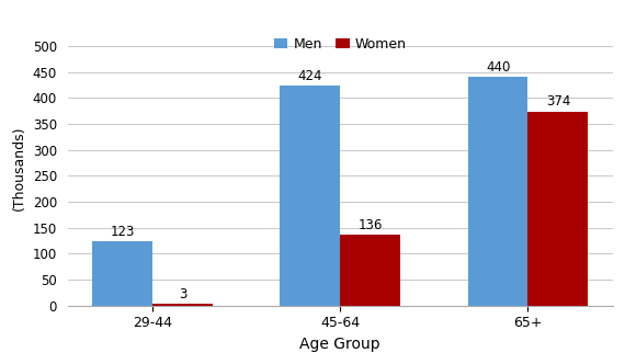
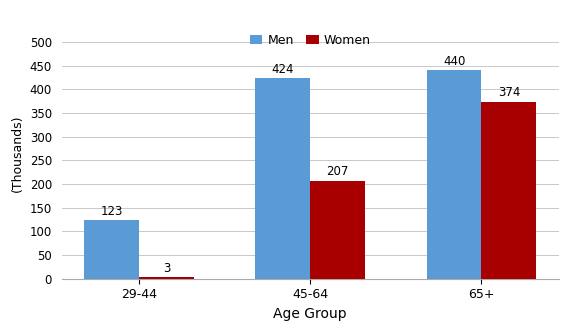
Women/45-64: 136 -> 207
